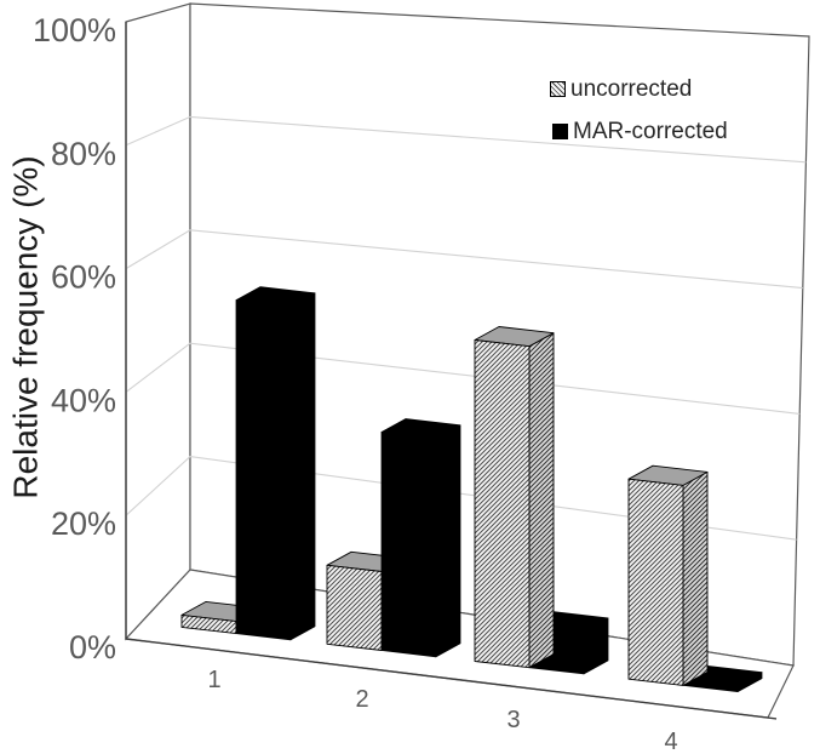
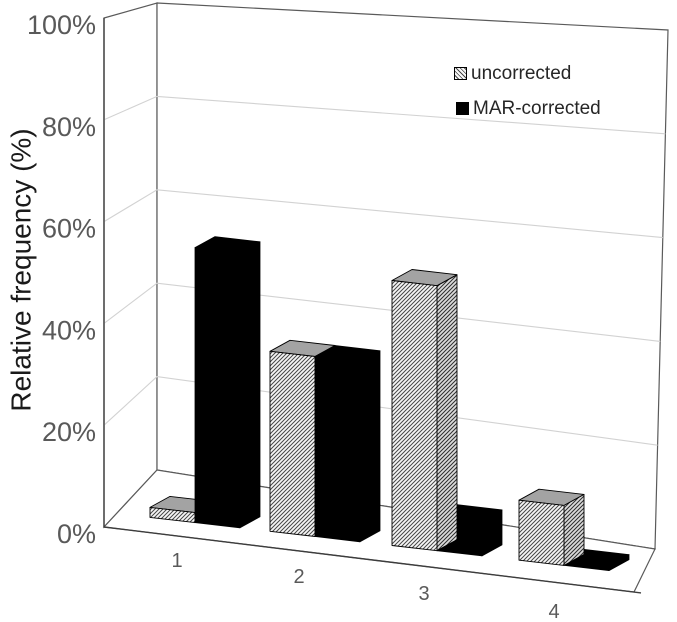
uncorrected/2: 13% -> 36%
uncorrected/4: 33% -> 12%
